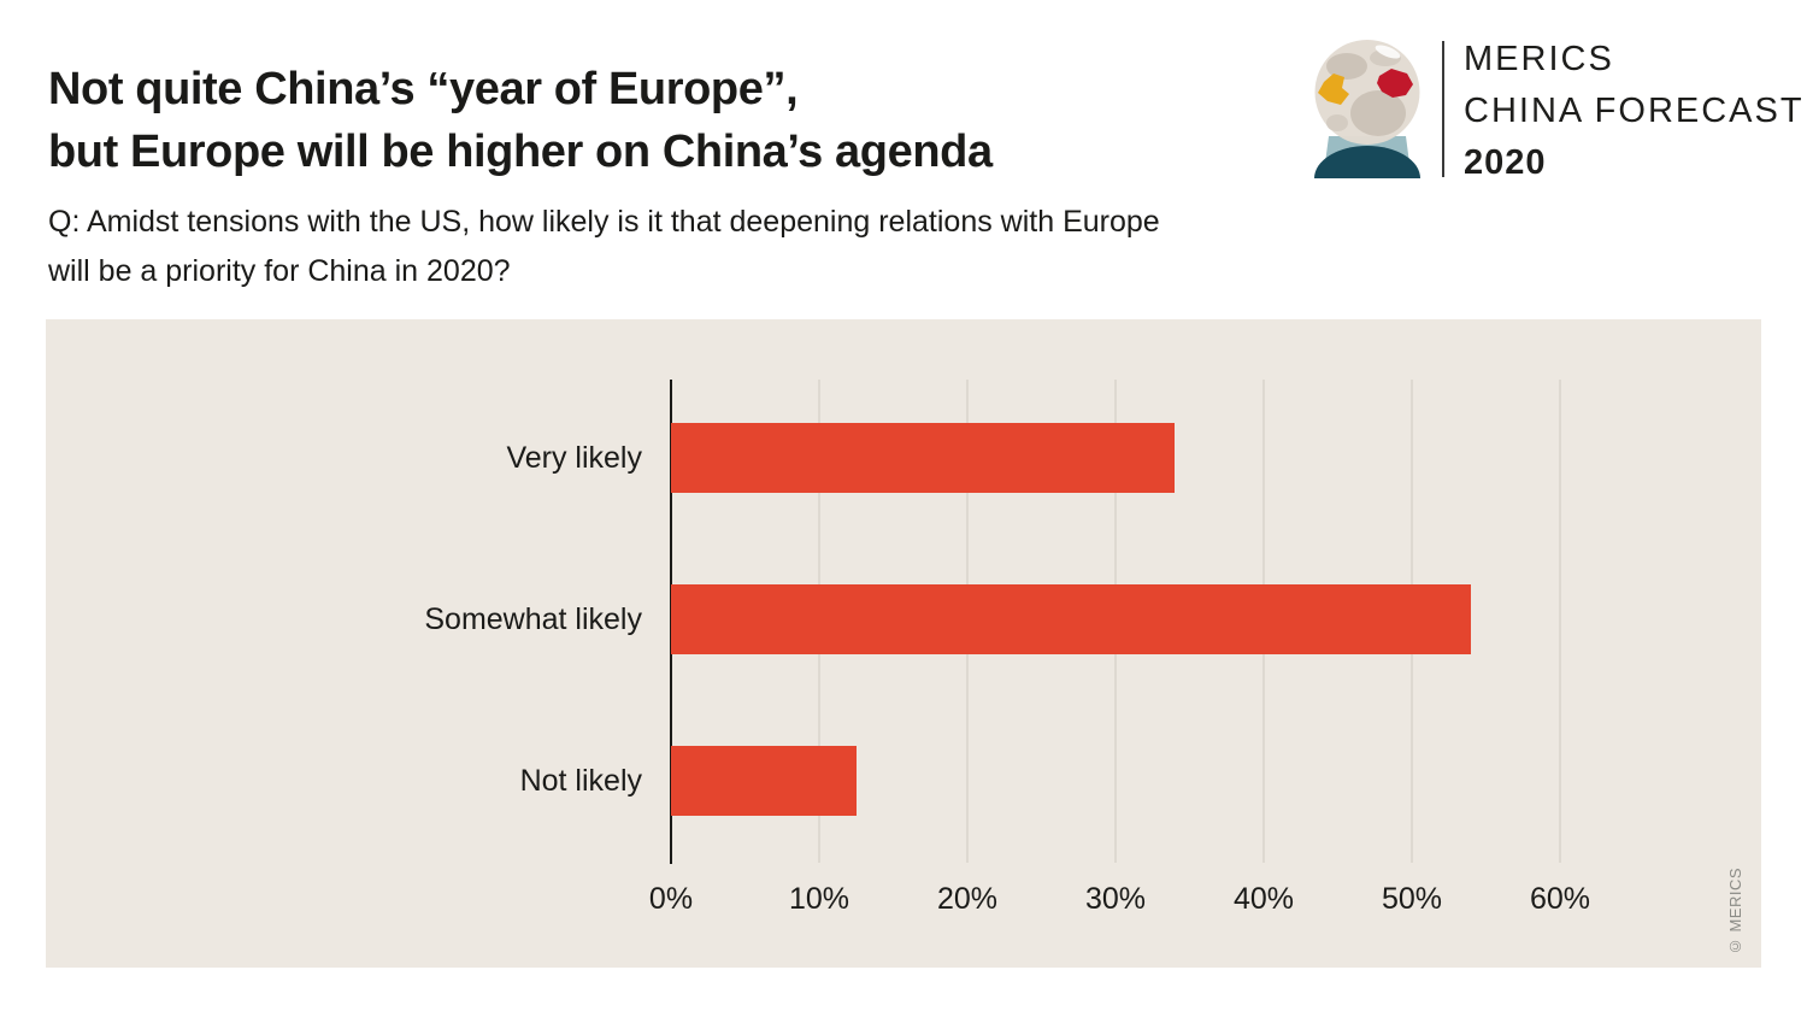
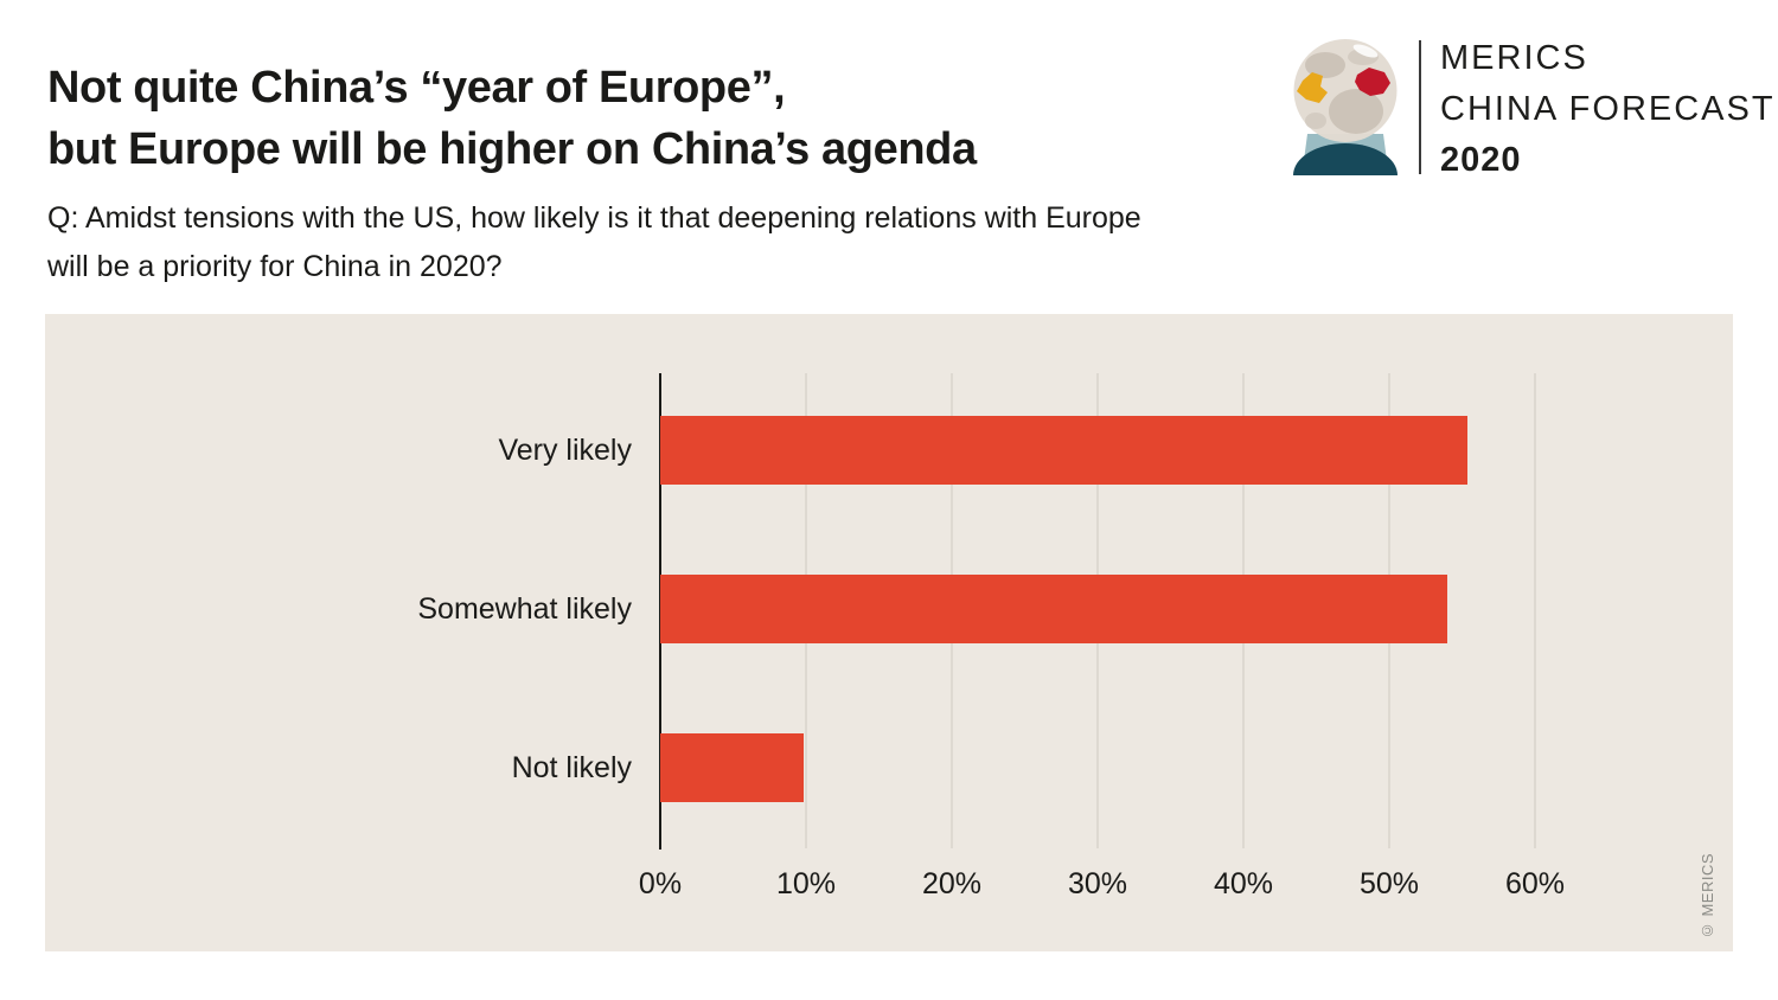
Very likely: 34.0% -> 55.4%
Not likely: 12.5% -> 9.8%
